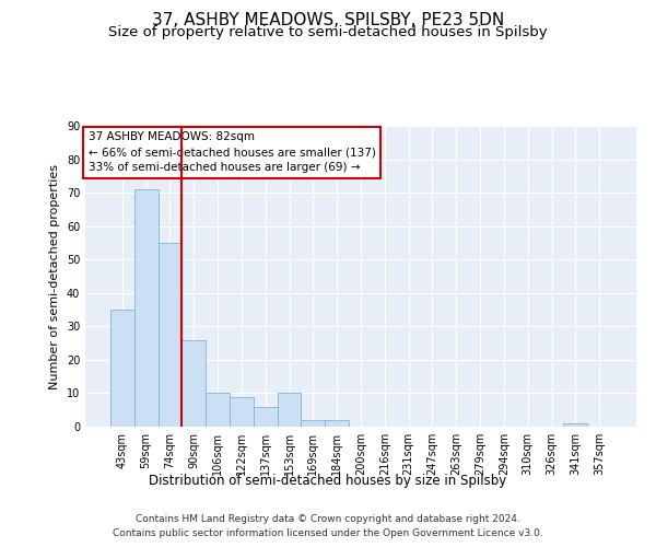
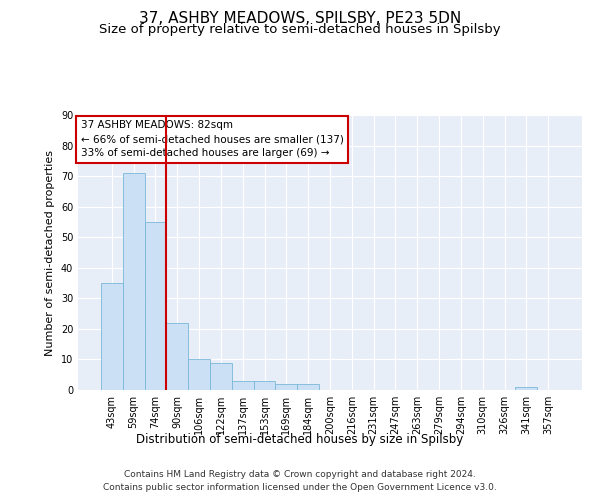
90sqm: 26 -> 22
137sqm: 6 -> 3
153sqm: 10 -> 3
